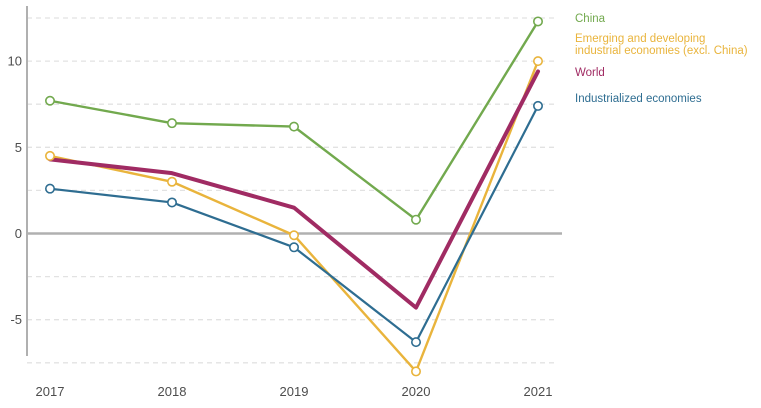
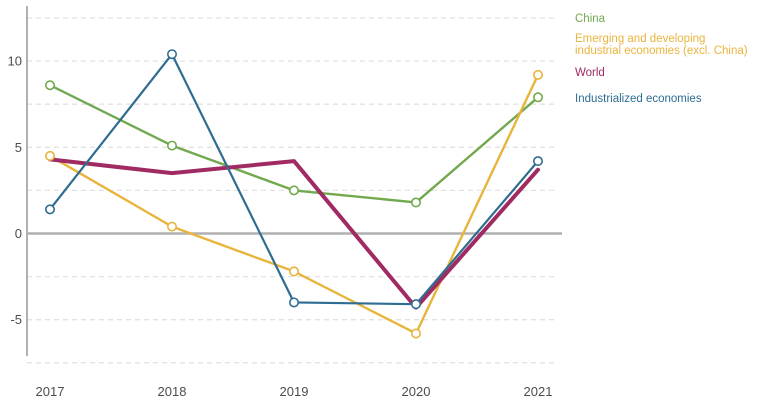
China/2017: 7.7 -> 8.6
Industrialized economies/2017: 2.6 -> 1.4
China/2018: 6.4 -> 5.1
Emerging and developing industrial economies (excl. China)/2018: 3.0 -> 0.4
Industrialized economies/2018: 1.8 -> 10.4
China/2019: 6.2 -> 2.5
Emerging and developing industrial economies (excl. China)/2019: -0.1 -> -2.2
World/2019: 1.5 -> 4.2
Industrialized economies/2019: -0.8 -> -4.0
China/2020: 0.8 -> 1.8
Emerging and developing industrial economies (excl. China)/2020: -8.0 -> -5.8
Industrialized economies/2020: -6.3 -> -4.1
China/2021: 12.3 -> 7.9
Emerging and developing industrial economies (excl. China)/2021: 10.0 -> 9.2
World/2021: 9.4 -> 3.7
Industrialized economies/2021: 7.4 -> 4.2
